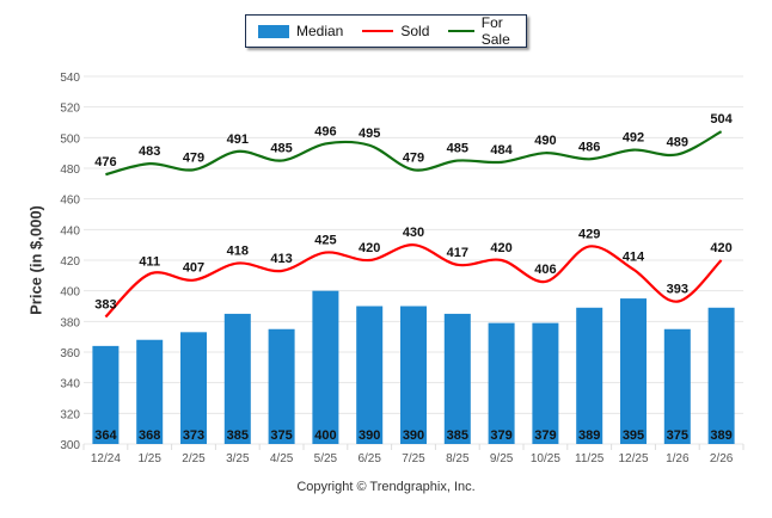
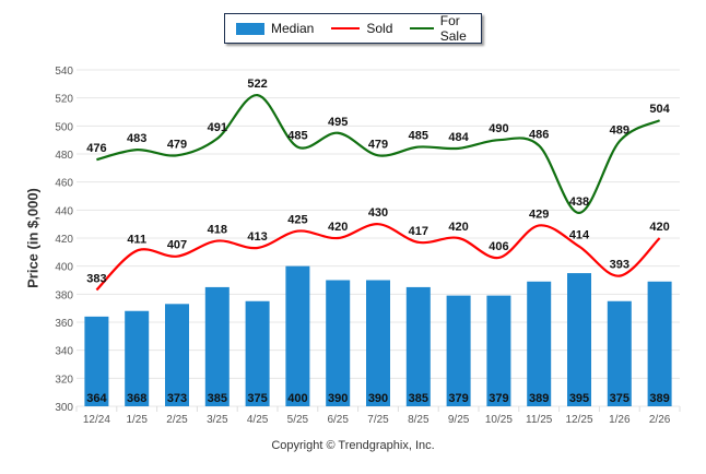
For Sale/4/25: 485 -> 522
For Sale/5/25: 496 -> 485
For Sale/12/25: 492 -> 438
